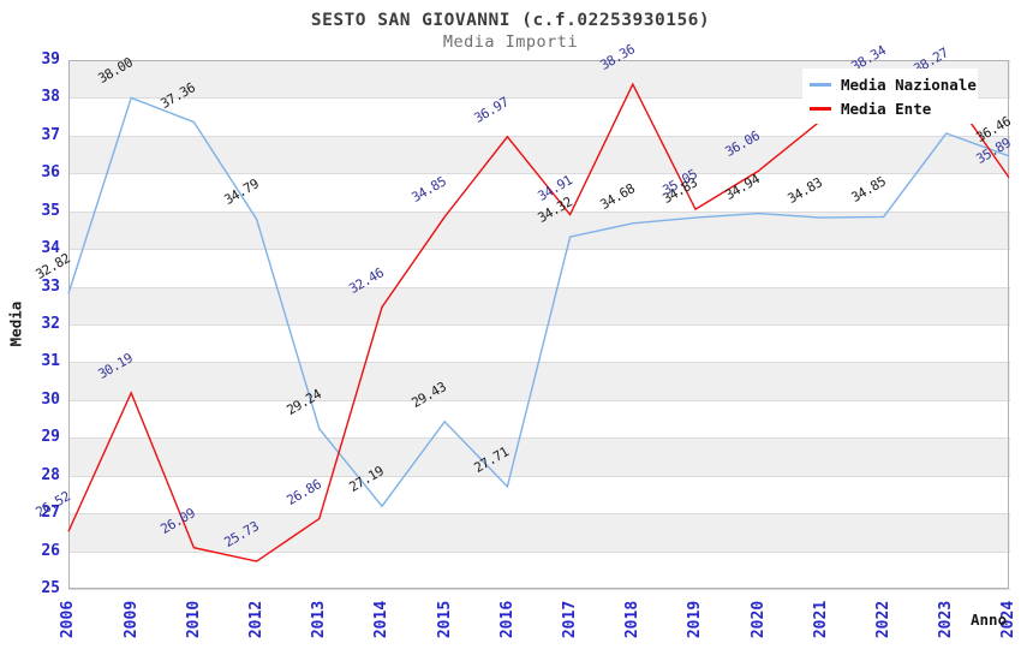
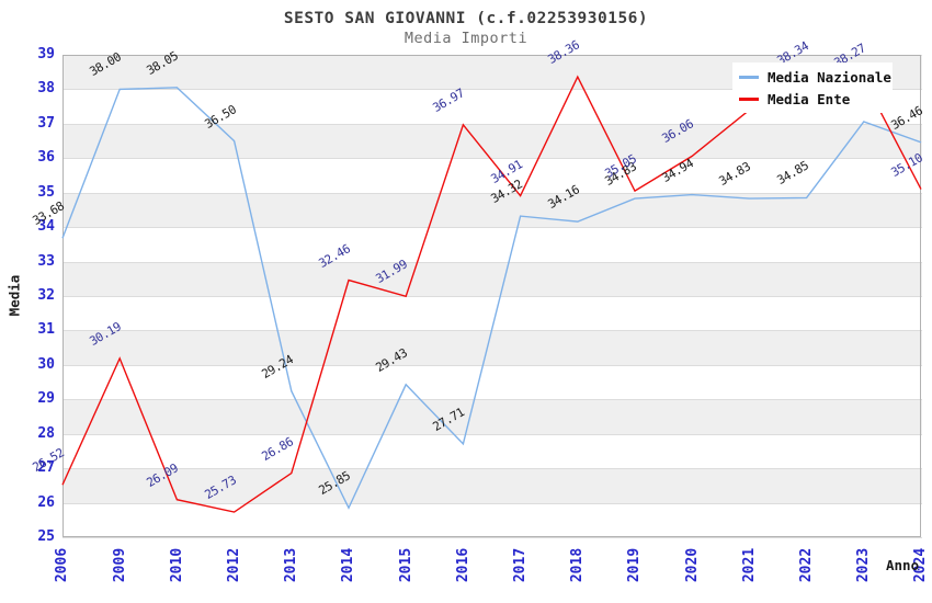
Media Nazionale/2006: 32.82 -> 33.68
Media Nazionale/2010: 37.36 -> 38.05
Media Nazionale/2012: 34.79 -> 36.50
Media Nazionale/2014: 27.19 -> 25.85
Media Ente/2015: 34.85 -> 31.99
Media Nazionale/2018: 34.68 -> 34.16
Media Ente/2024: 35.89 -> 35.10
